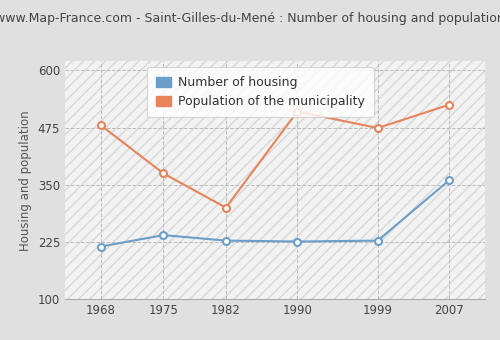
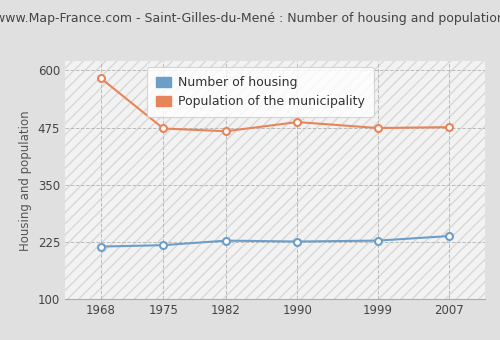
Population of the municipality/1968: 480 -> 583
Number of housing/1975: 240 -> 218
Population of the municipality/1975: 375 -> 473
Population of the municipality/1982: 300 -> 467
Population of the municipality/1990: 510 -> 487
Number of housing/2007: 360 -> 238
Population of the municipality/2007: 525 -> 476
